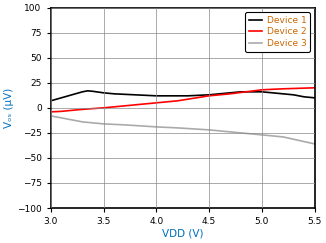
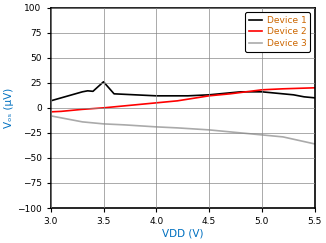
Device 1/3.5: 15 -> 26
